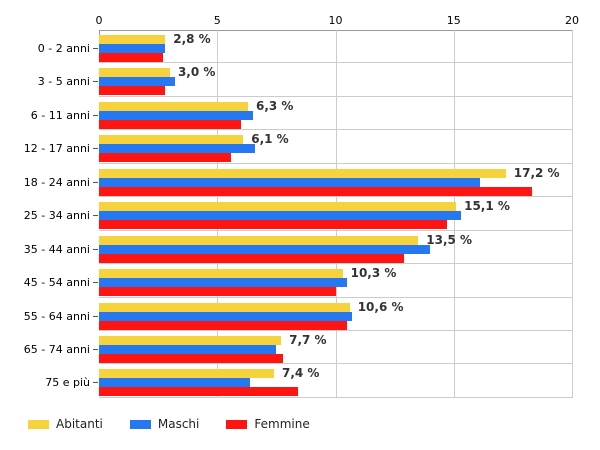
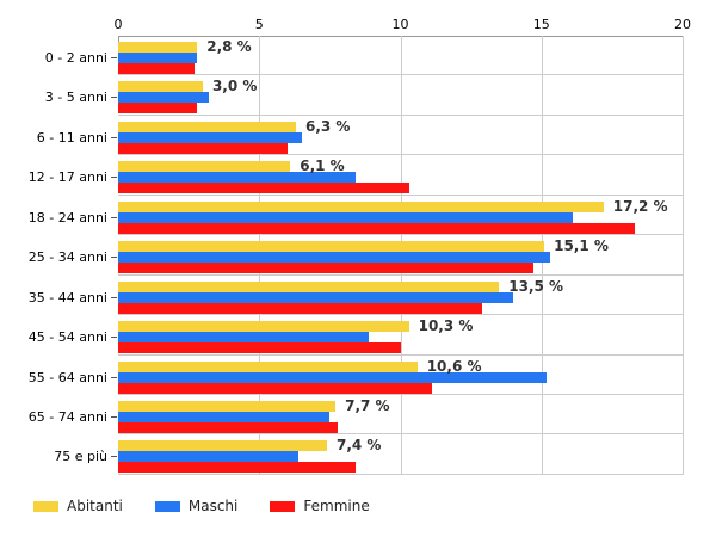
Maschi/12 - 17 anni: 6.6 -> 8.4
Femmine/12 - 17 anni: 5.6 -> 10.3
Maschi/45 - 54 anni: 10.5 -> 8.9
Maschi/55 - 64 anni: 10.7 -> 15.2
Femmine/55 - 64 anni: 10.5 -> 11.1
